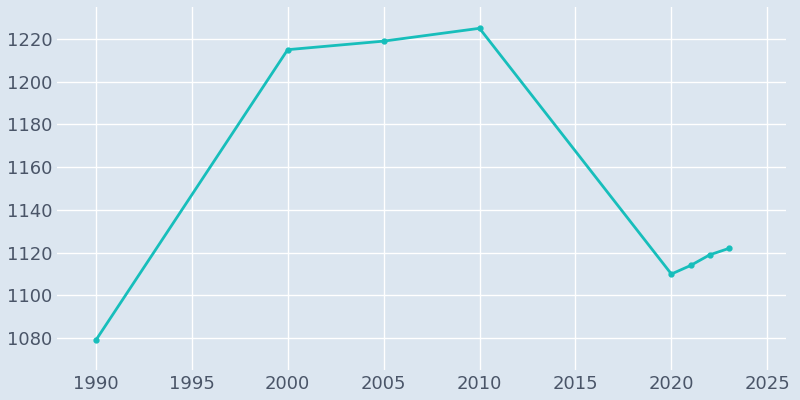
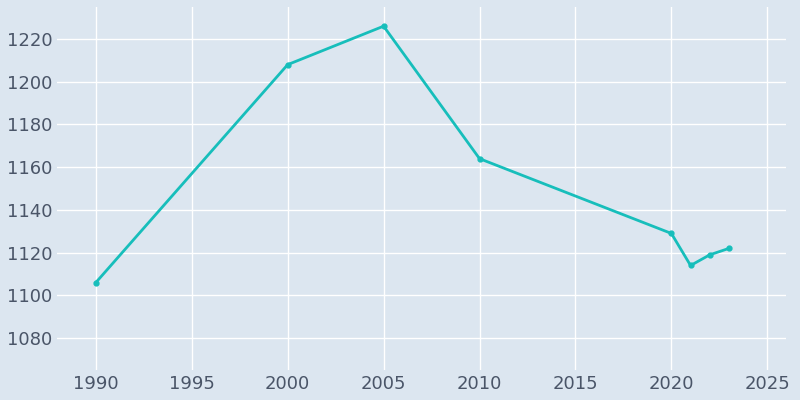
1990: 1079 -> 1106
2000: 1215 -> 1208
2005: 1219 -> 1226
2010: 1225 -> 1164
2020: 1110 -> 1129
